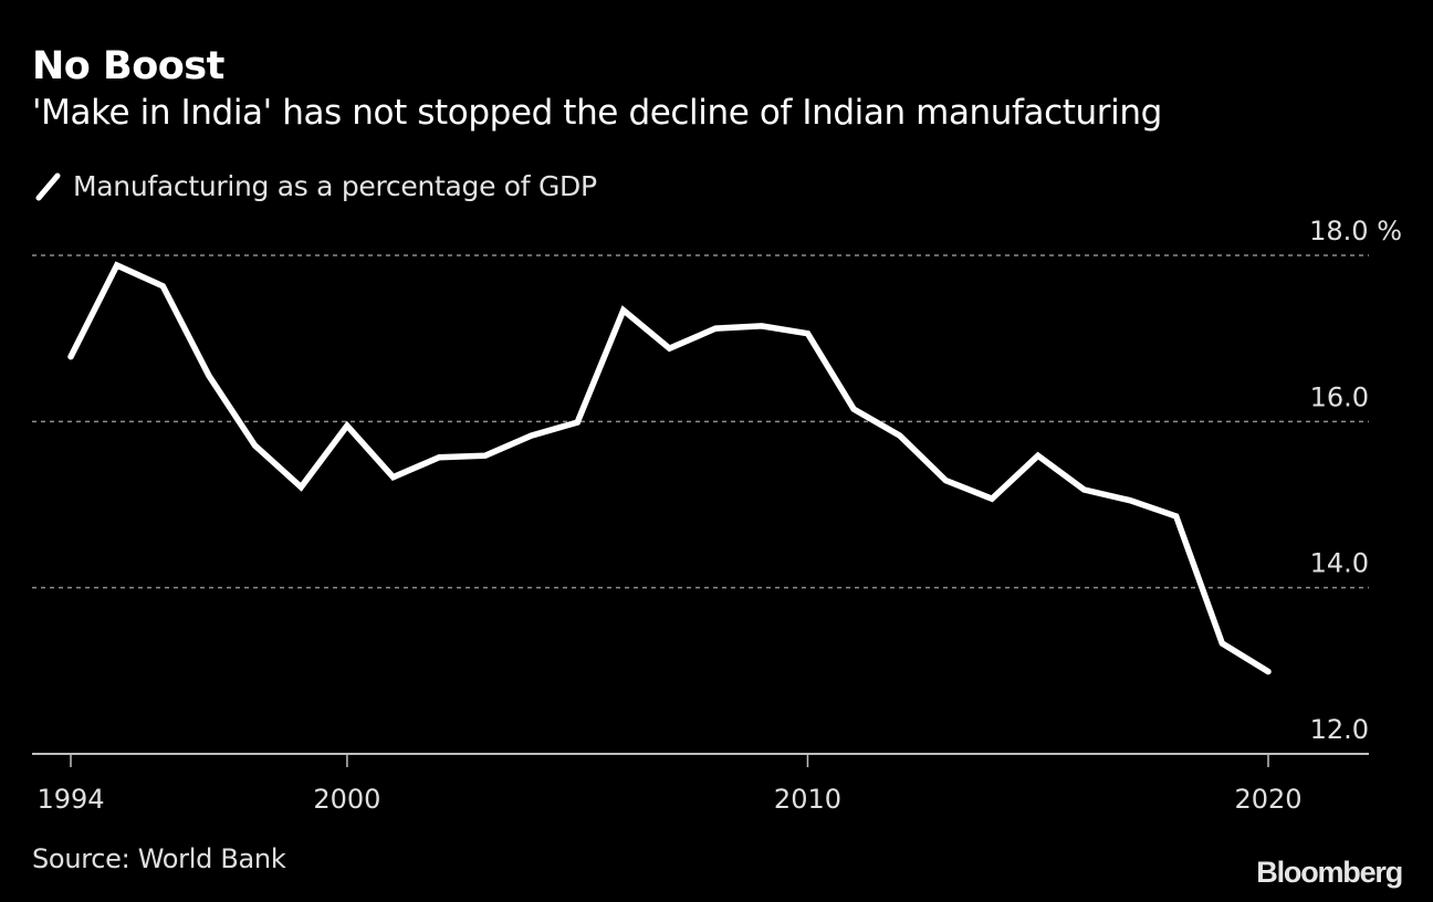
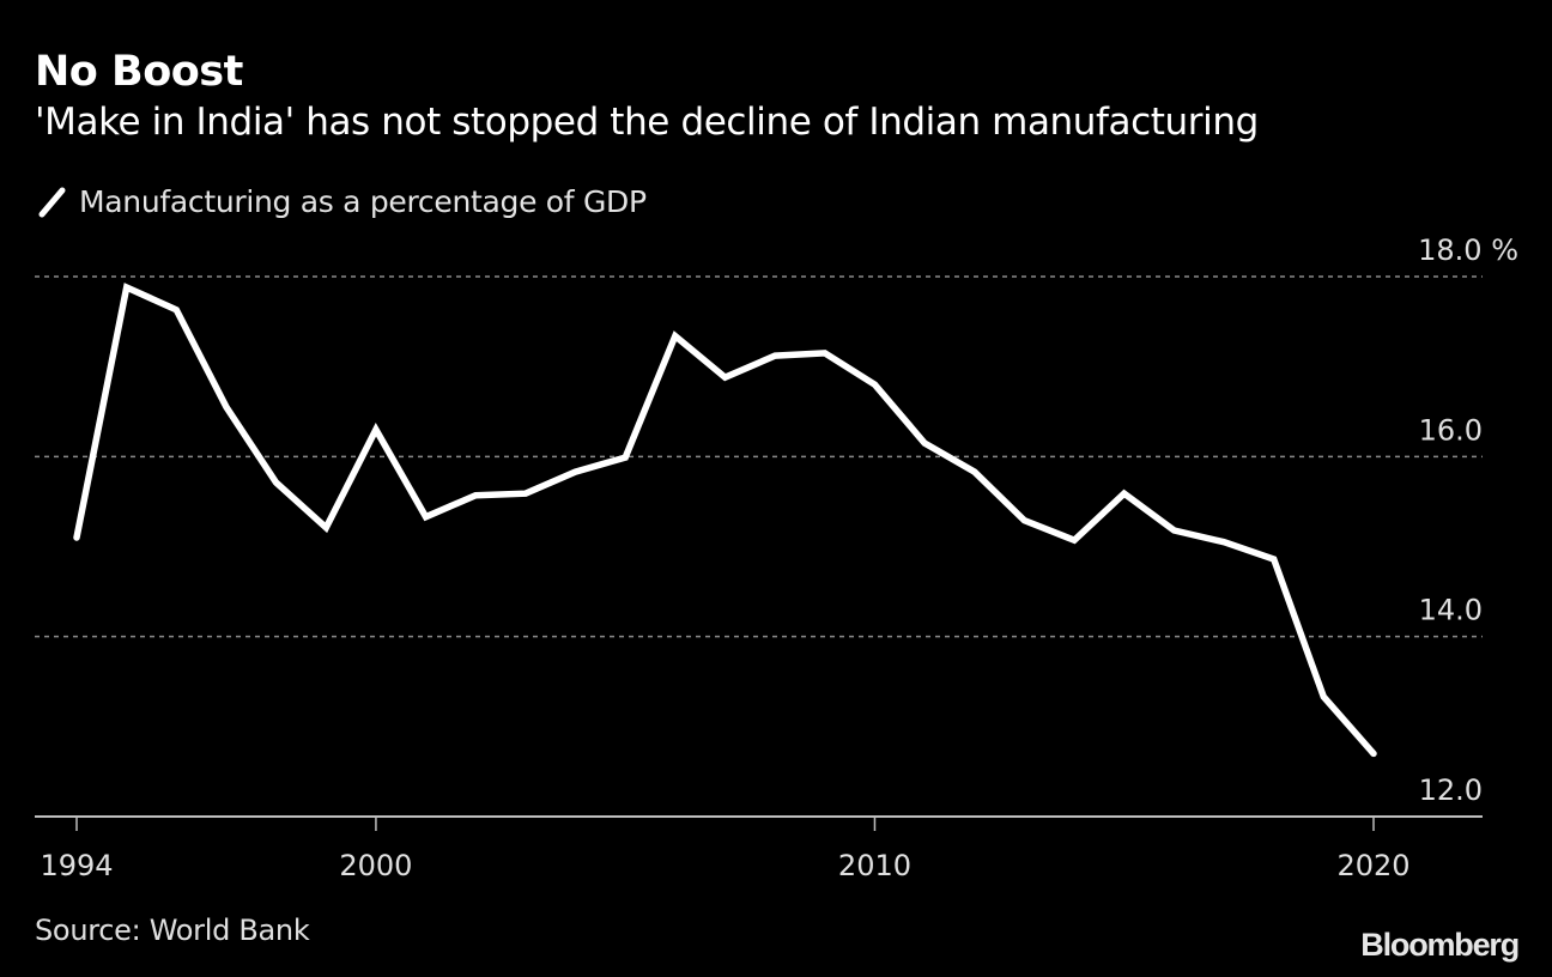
1994: 16.8% -> 15.1%
2000: 15.9% -> 16.3%
2010: 17.1% -> 16.8%
2020: 13.0% -> 12.7%
